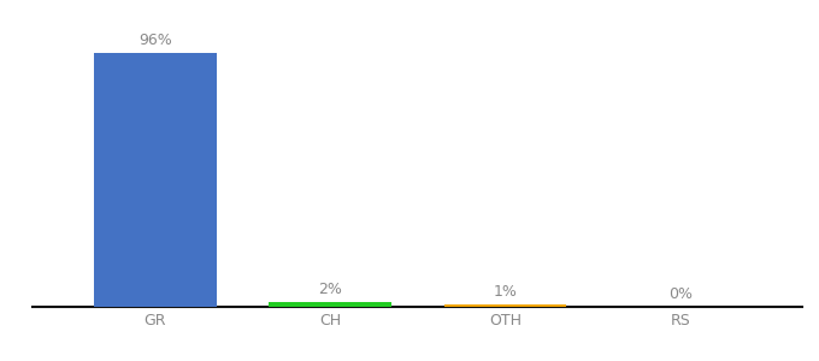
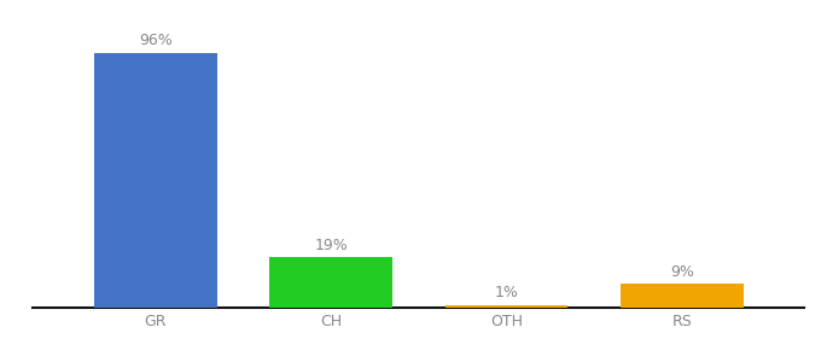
CH: 2% -> 19%
RS: 0% -> 9%
